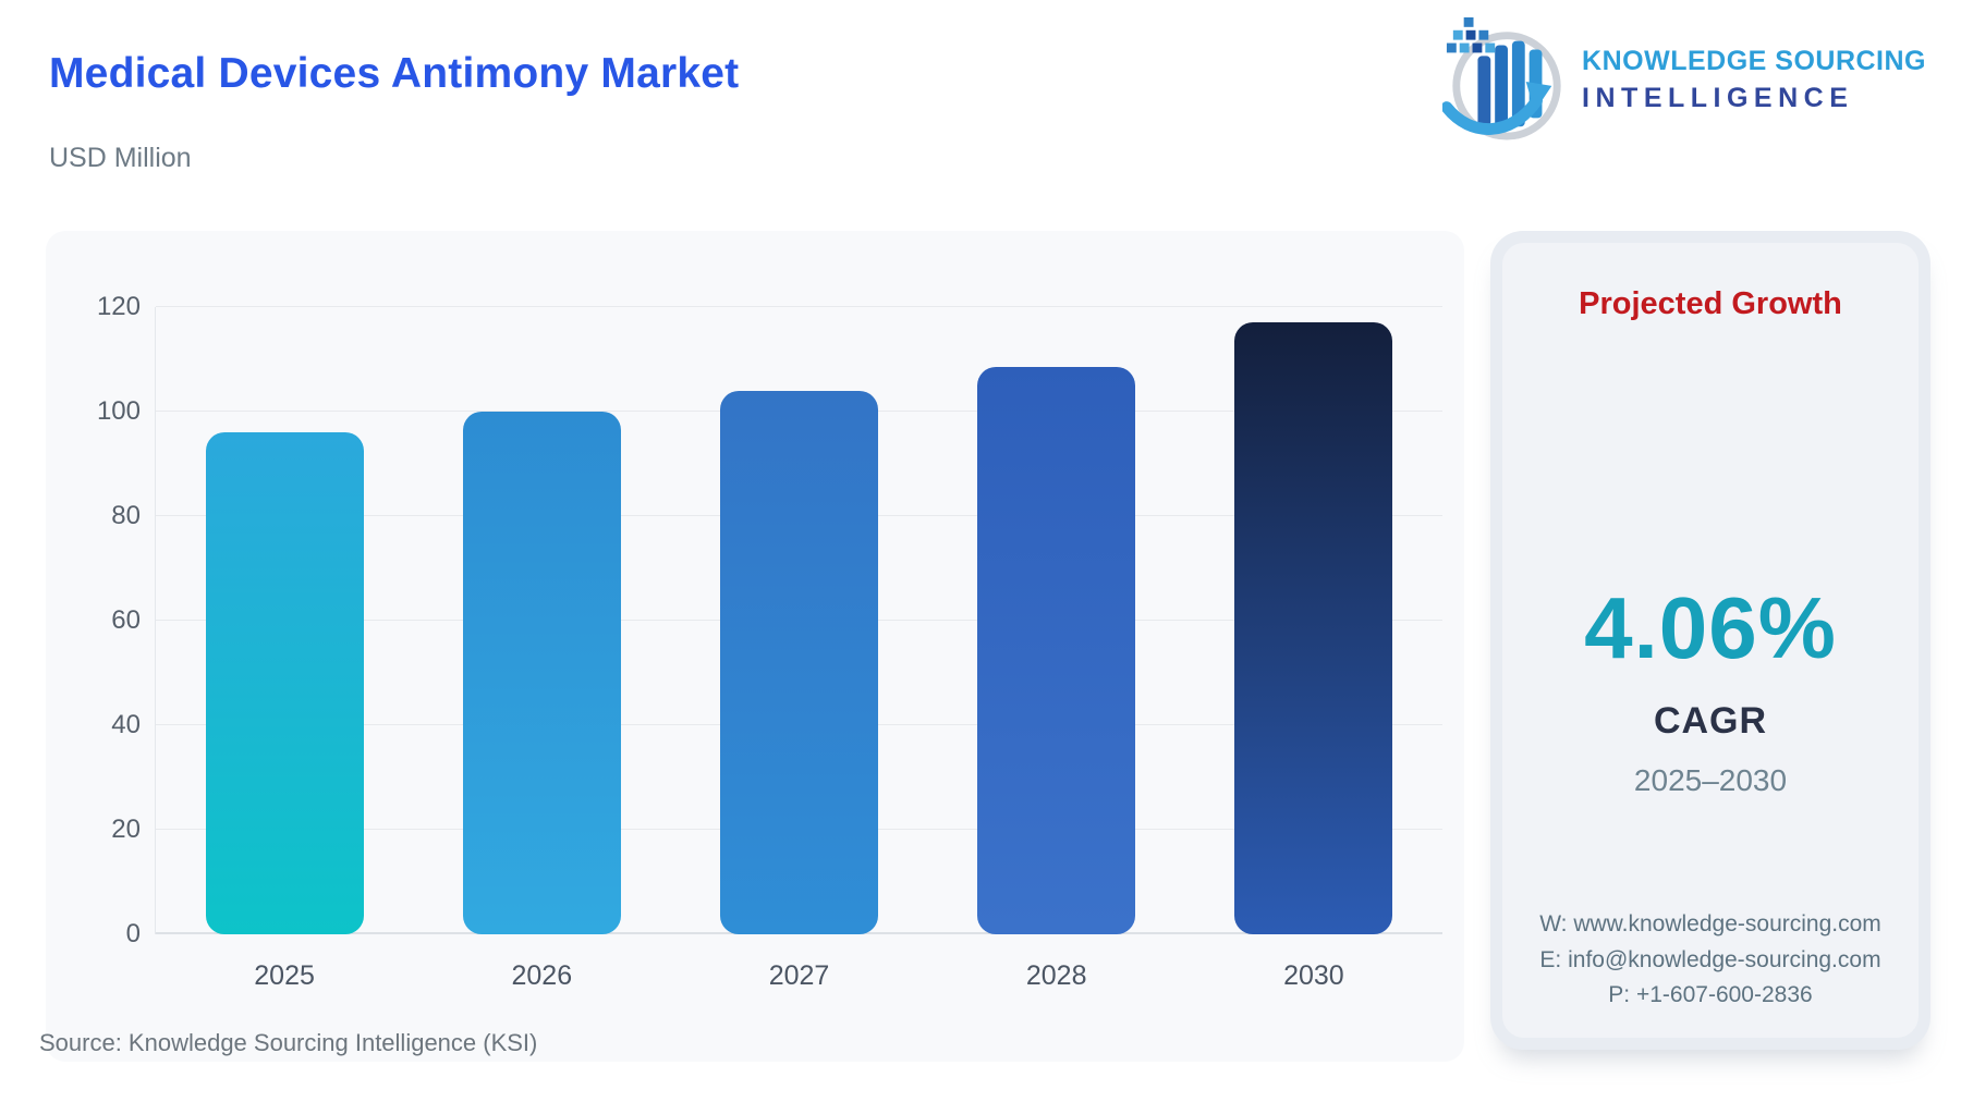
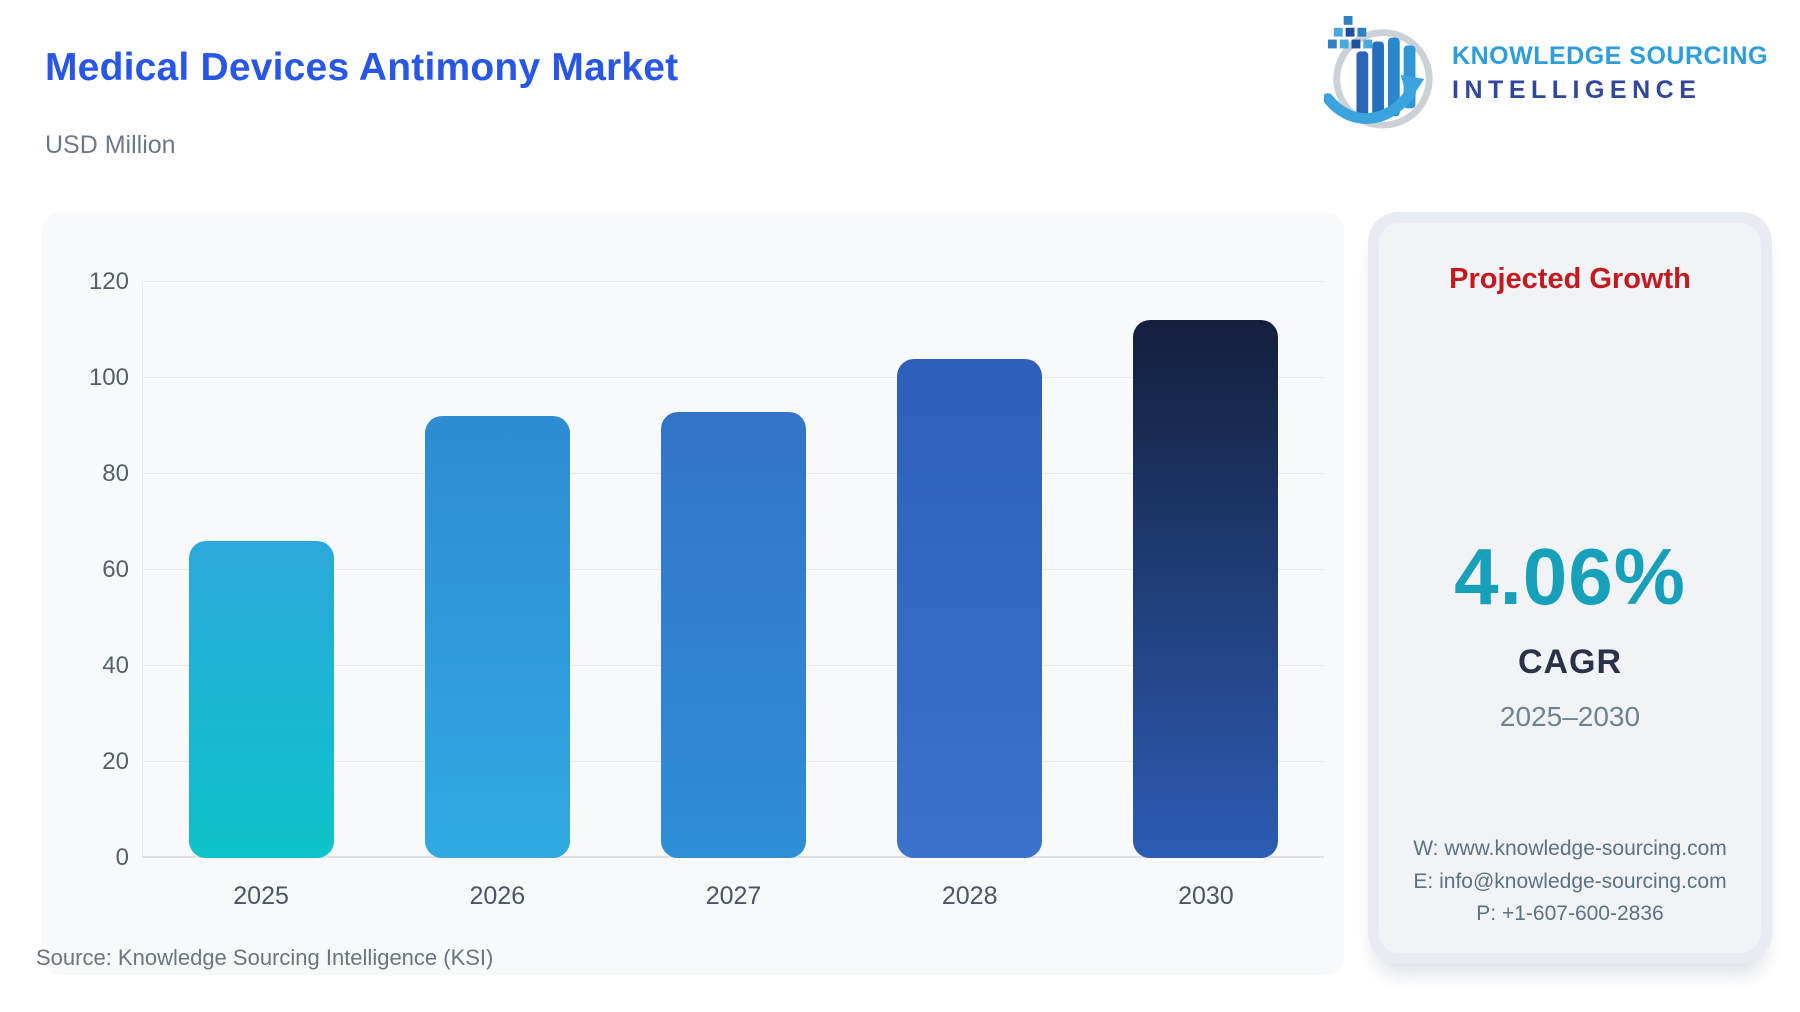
2025: 96 -> 66
2026: 100 -> 92
2027: 104 -> 93
2028: 108 -> 104
2030: 117 -> 112
